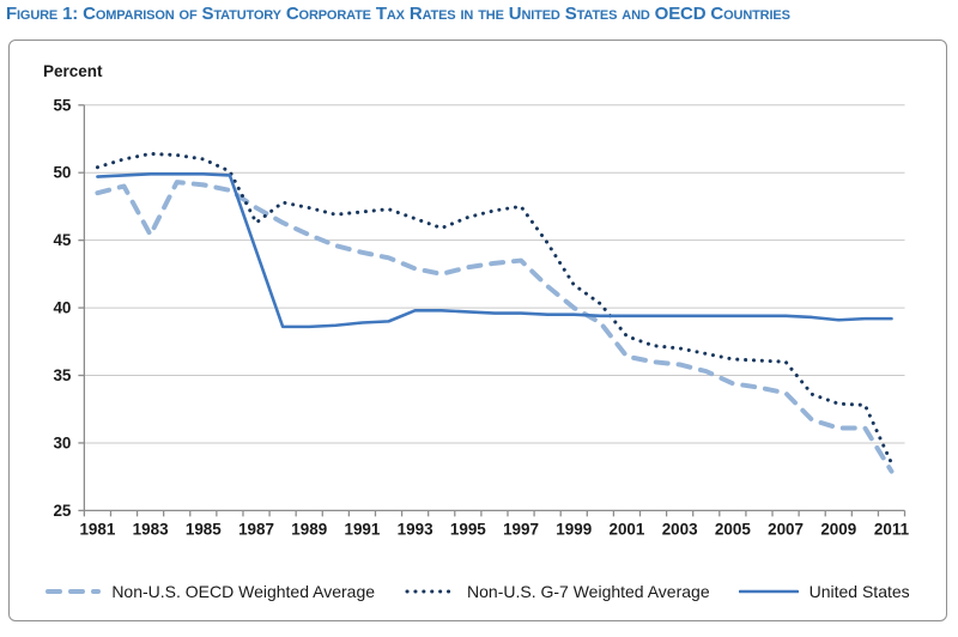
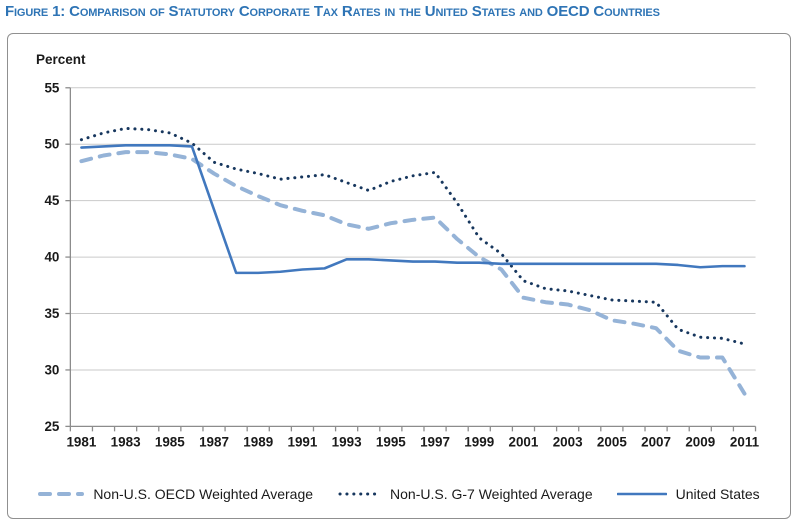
Non-U.S. OECD Weighted Average/1983: 45.4 -> 49.3
Non-U.S. G-7 Weighted Average/1987: 46.3 -> 48.4
Non-U.S. G-7 Weighted Average/2011: 28.5 -> 32.3
